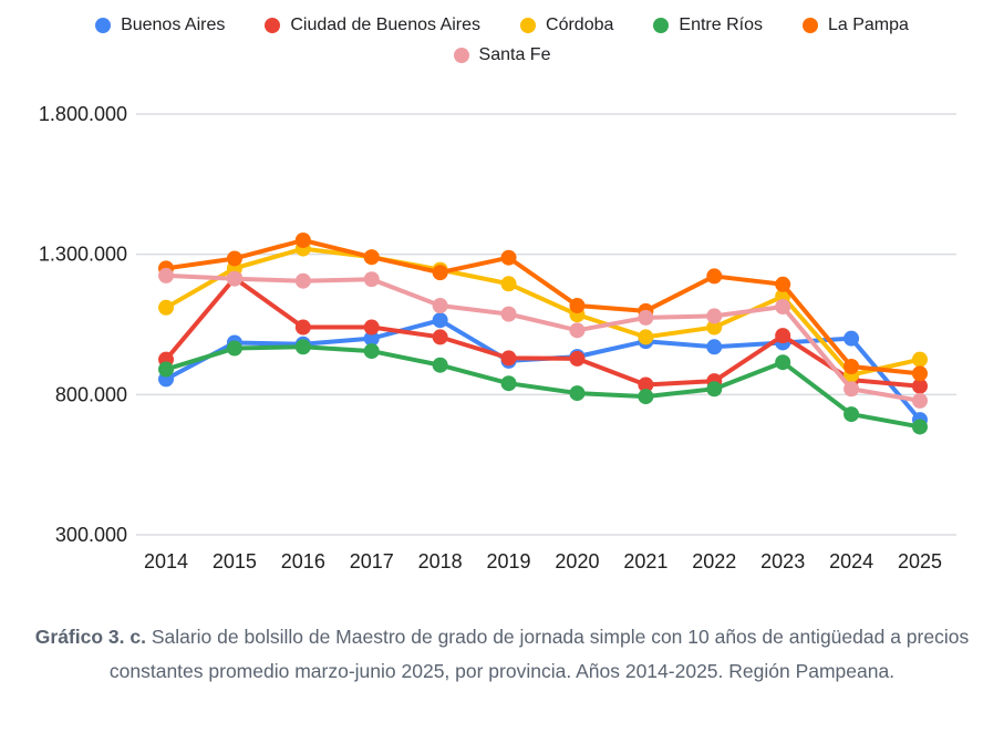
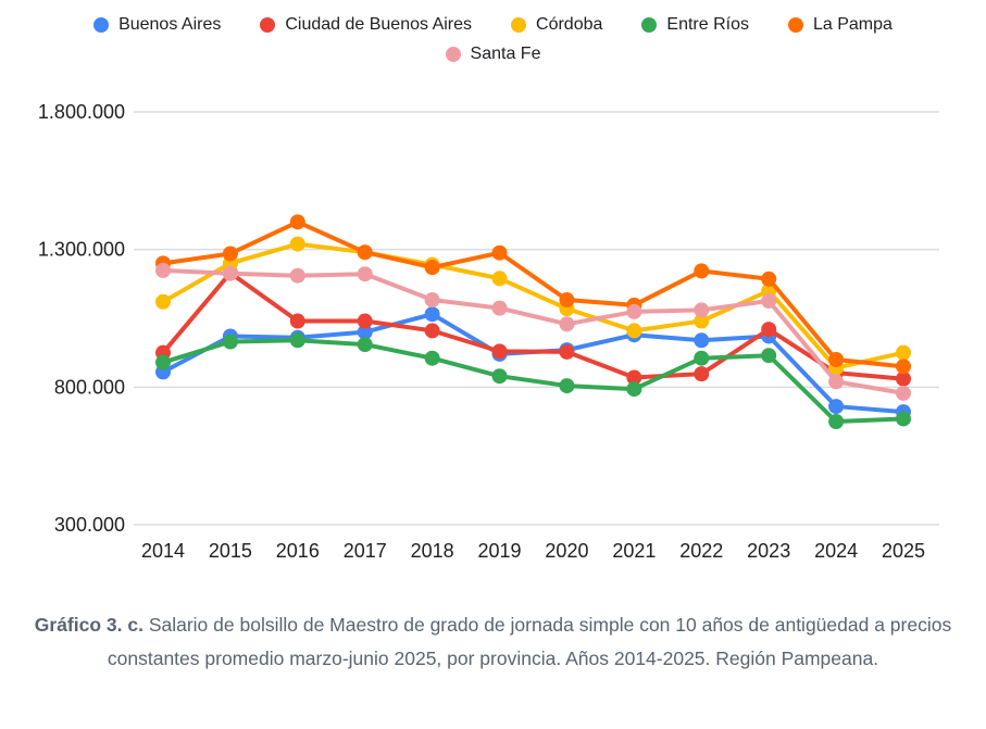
La Pampa/2016: 1350000 -> 1400000
Entre Ríos/2022: 820000 -> 900000
Buenos Aires/2024: 1000000 -> 730000
Entre Ríos/2024: 730000 -> 680000
